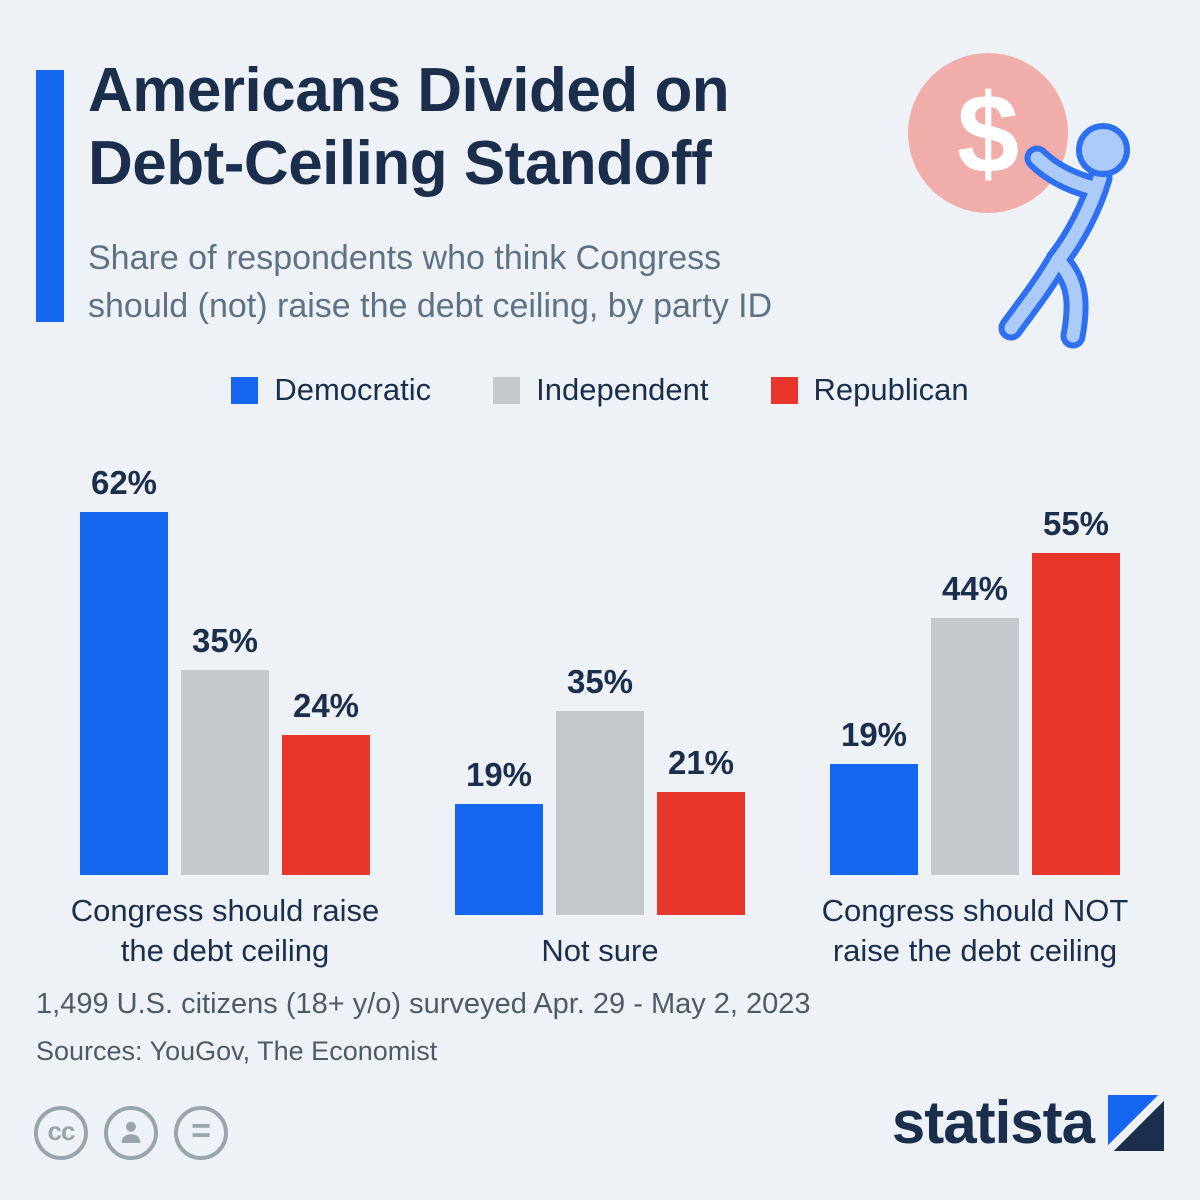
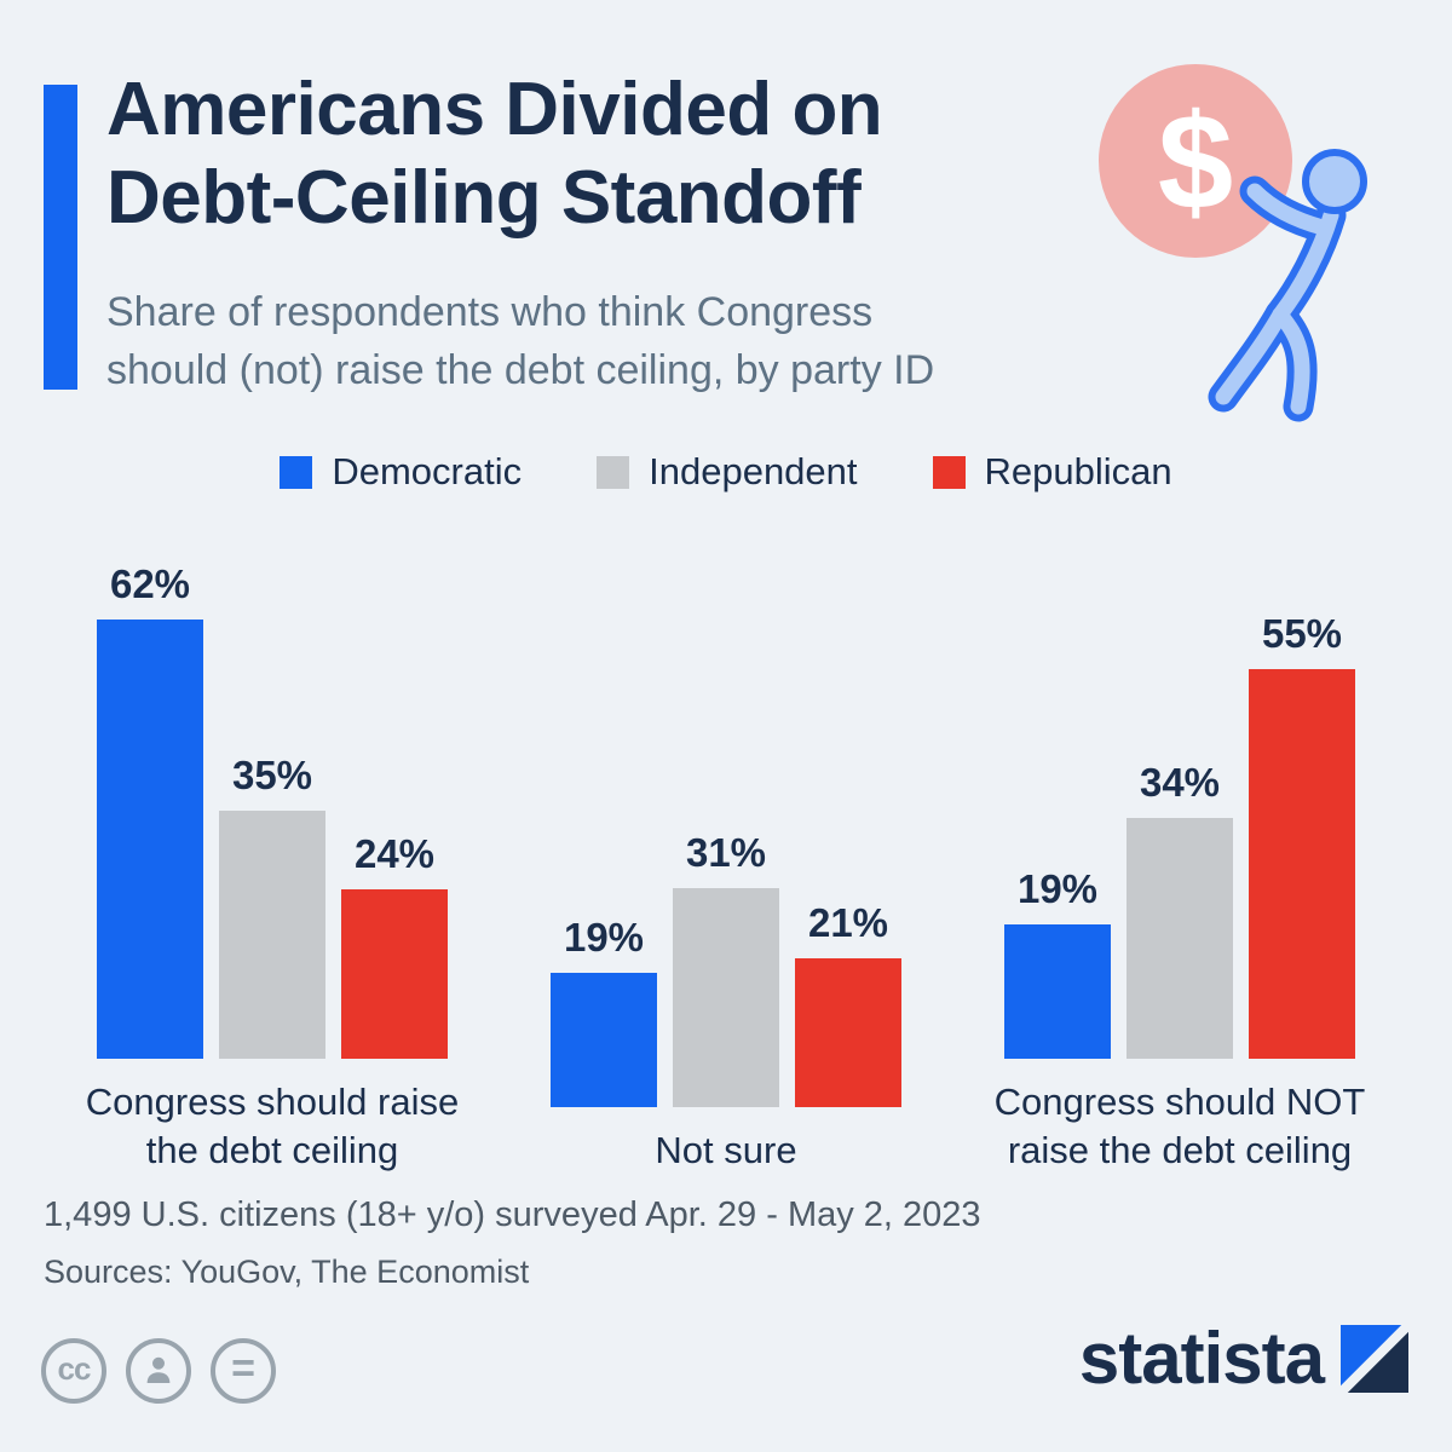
Independent/Not sure: 35% -> 31%
Independent/Congress should NOT raise the debt ceiling: 44% -> 34%
